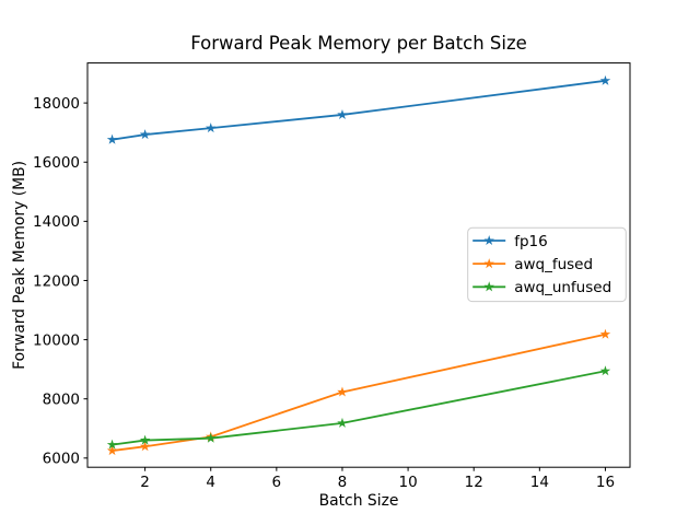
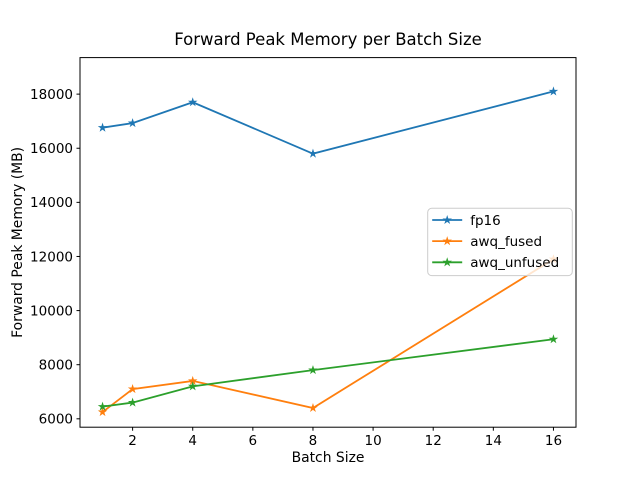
awq_fused/2: 6400 -> 7100
fp16/4: 17200 -> 17700
awq_fused/4: 6700 -> 7400
awq_unfused/4: 6700 -> 7200
fp16/8: 17600 -> 15800
awq_fused/8: 8200 -> 6400
awq_unfused/8: 7200 -> 7800
fp16/16: 18800 -> 18100
awq_fused/16: 10200 -> 11900
